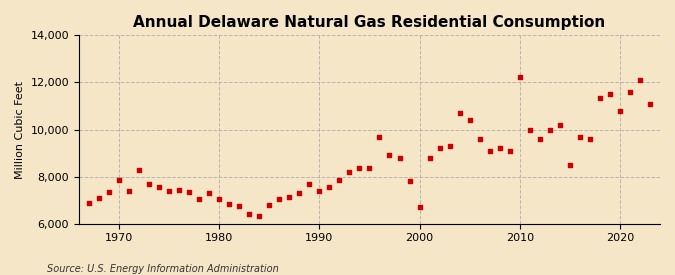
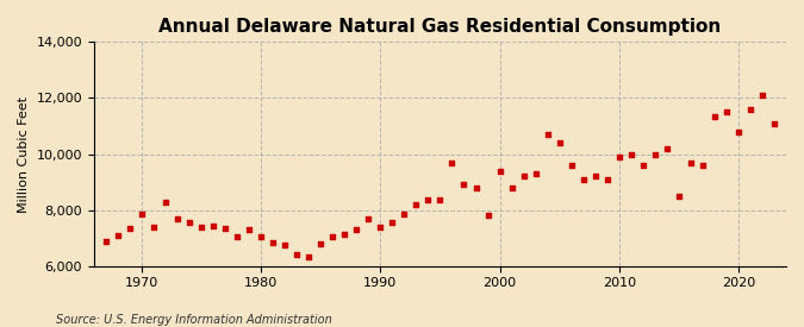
2000: 6,700 -> 9,400
2010: 12,250 -> 9,900
